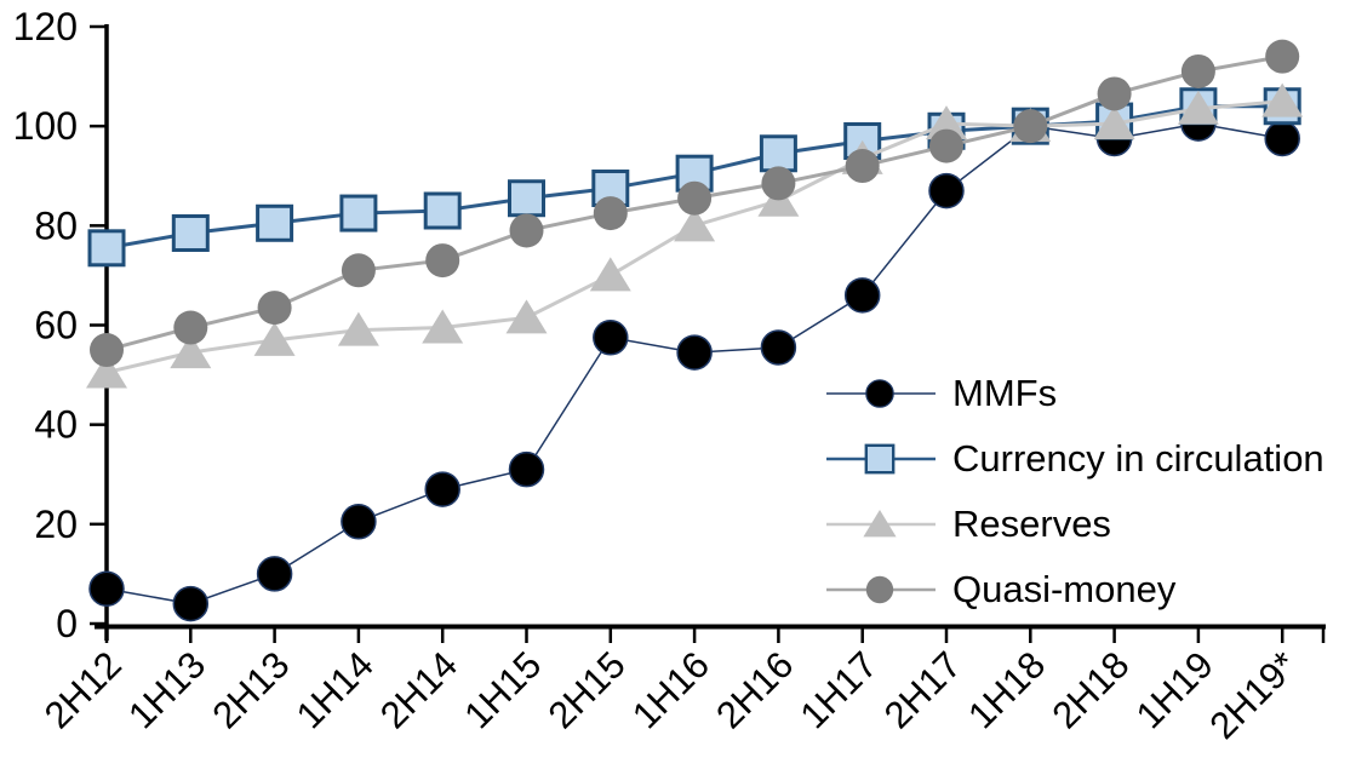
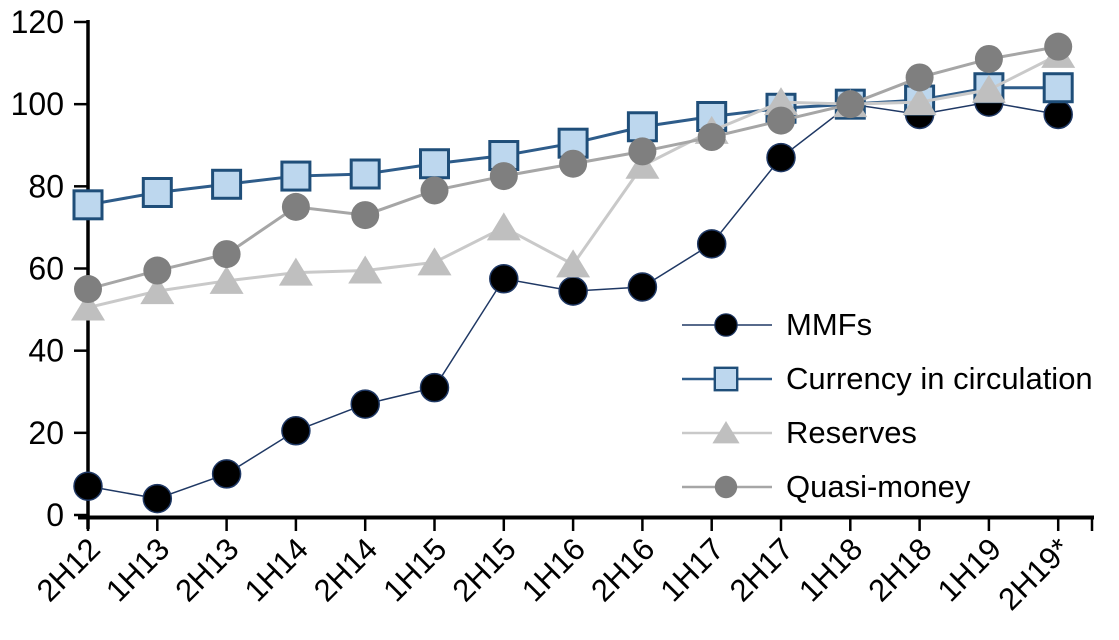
Quasi-money/1H14: 71 -> 75
Reserves/1H16: 80 -> 61
Reserves/2H19*: 105 -> 112
